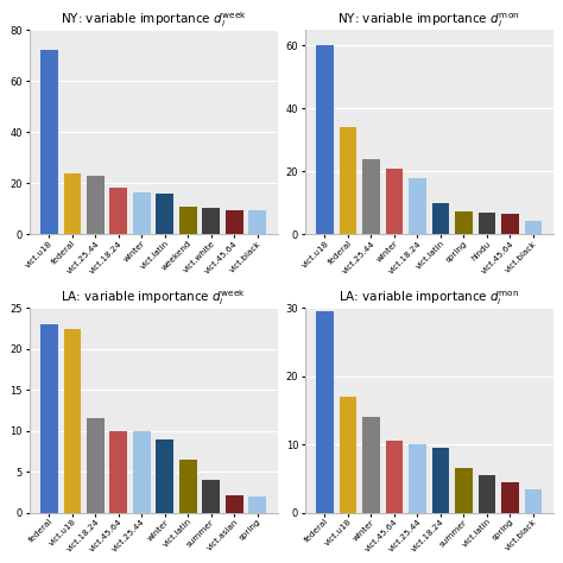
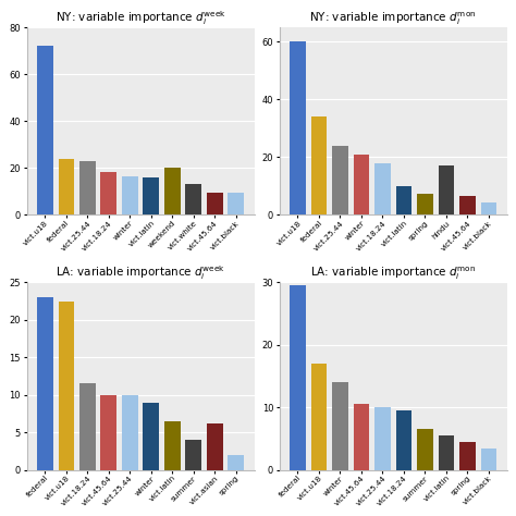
weekend: 11.0 -> 20.0
vict.white: 10.5 -> 13.0
hindu: 7.0 -> 17.0
vict.asian: 2.2 -> 6.2
